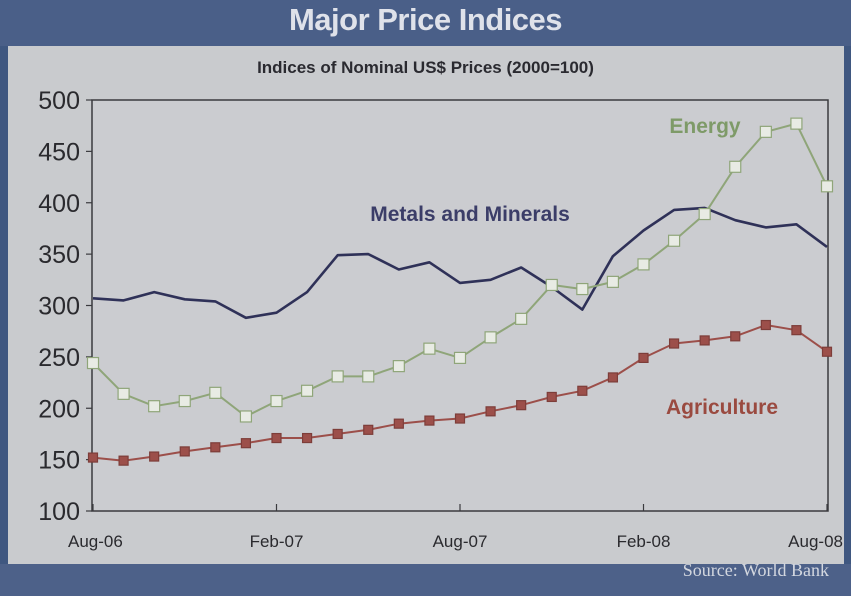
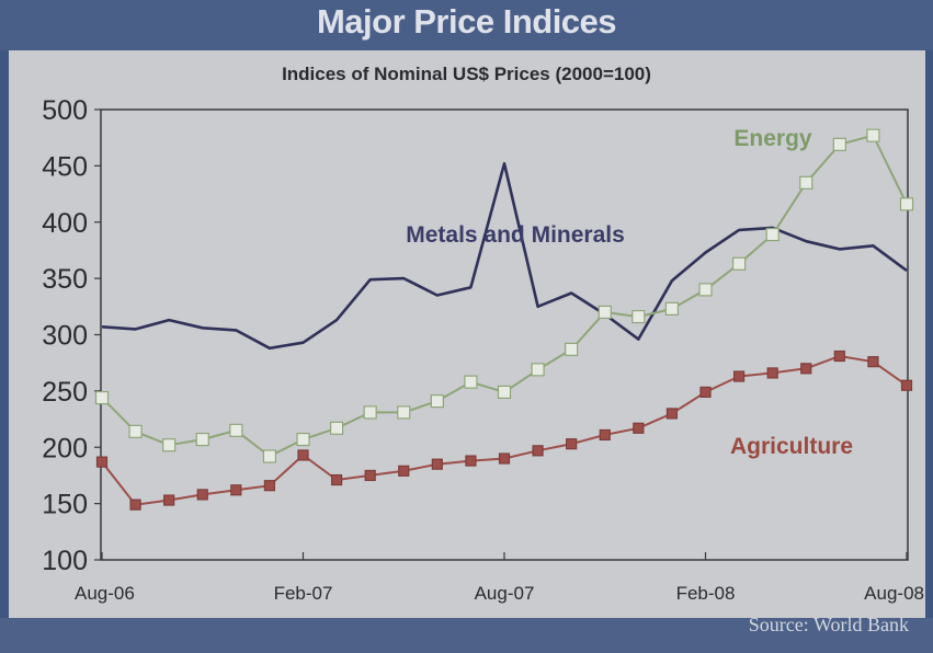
Agriculture/Aug-06: 152 -> 187
Agriculture/Feb-07: 171 -> 193
Metals and Minerals/Aug-07: 322 -> 452
